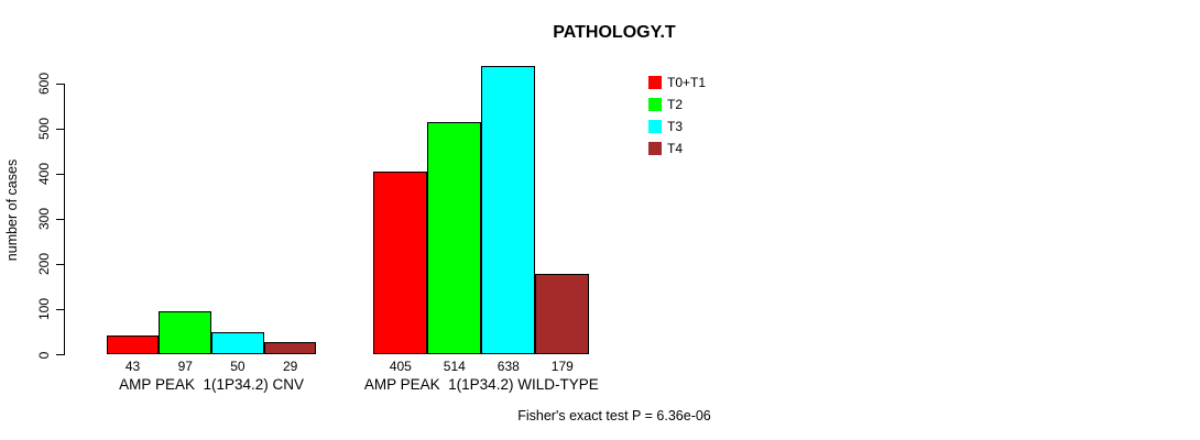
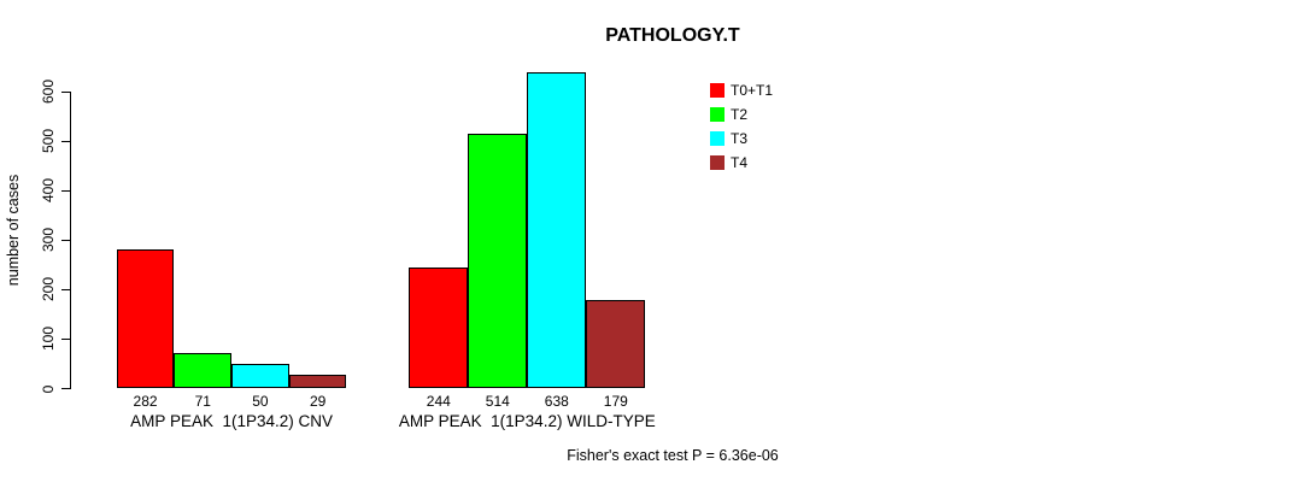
T0+T1/AMP PEAK 1(1P34.2) CNV: 43 -> 282
T2/AMP PEAK 1(1P34.2) CNV: 97 -> 71
T0+T1/AMP PEAK 1(1P34.2) WILD-TYPE: 405 -> 244
